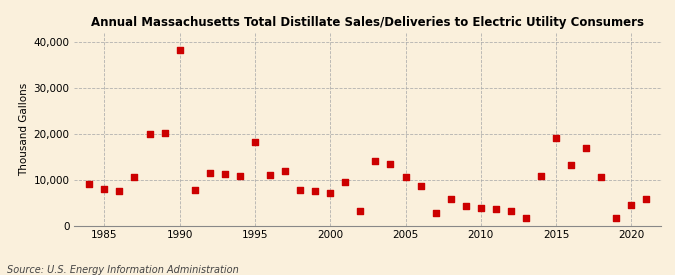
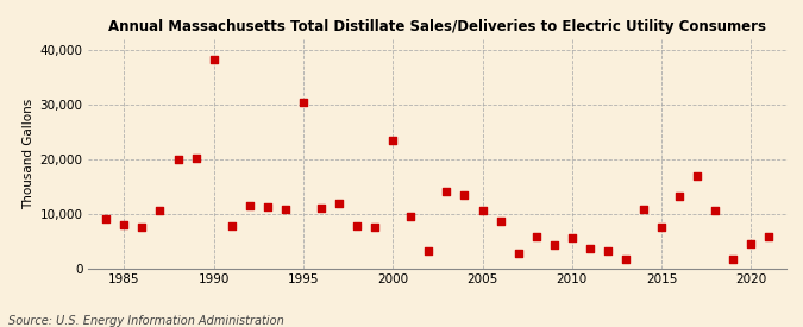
1995: 18,200 -> 30,500
2000: 7,000 -> 23,500
2010: 3,800 -> 5,500
2015: 19,200 -> 7,500
